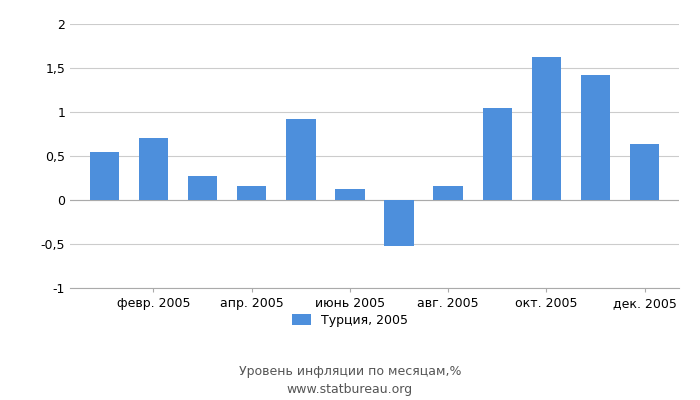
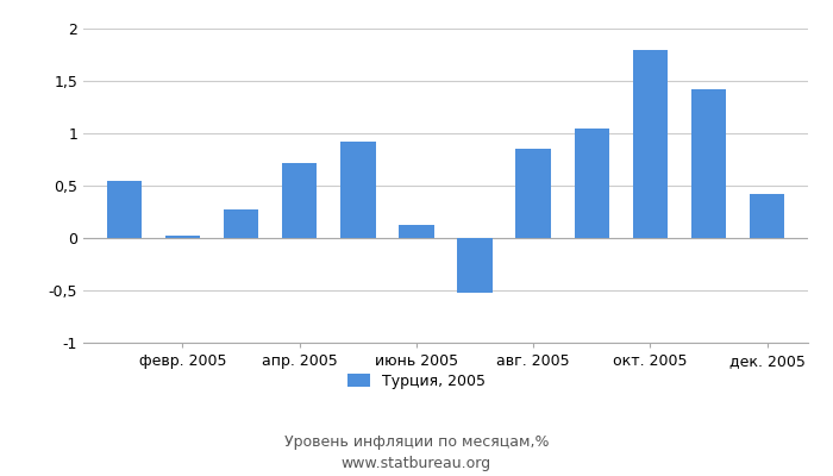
февр. 2005: 0,70 -> 0,02
апр. 2005: 0,16 -> 0,72
авг. 2005: 0,16 -> 0,85
окт. 2005: 1,62 -> 1,79
дек. 2005: 0,64 -> 0,42
